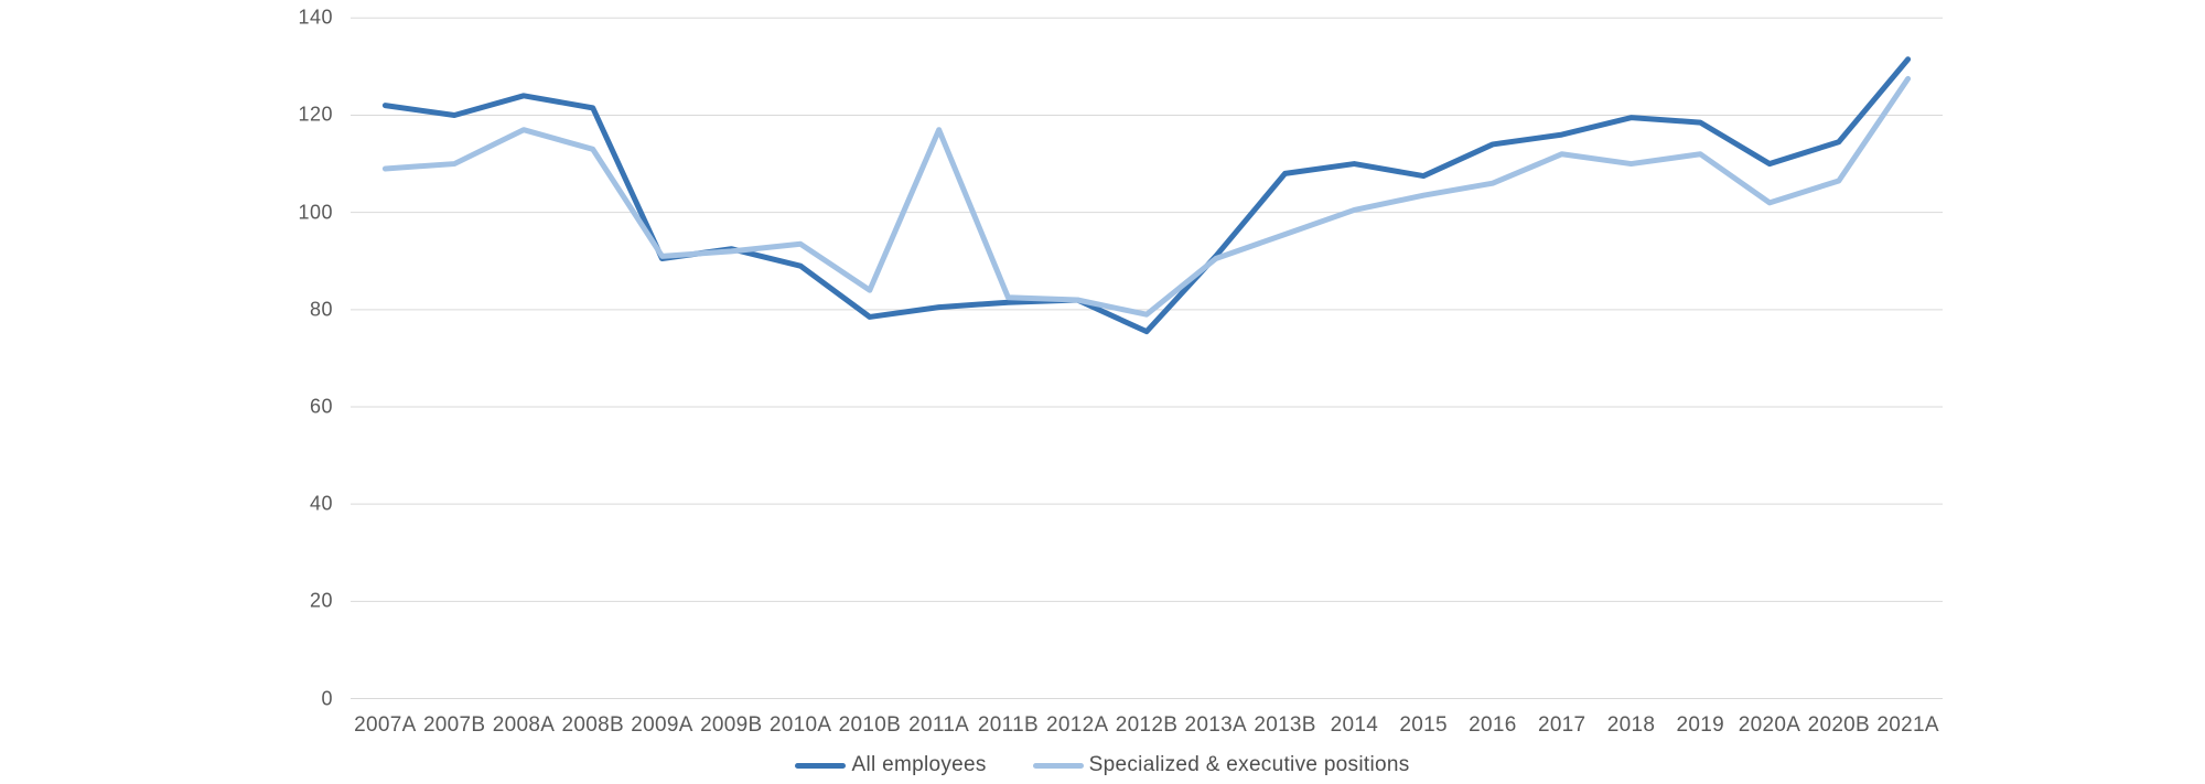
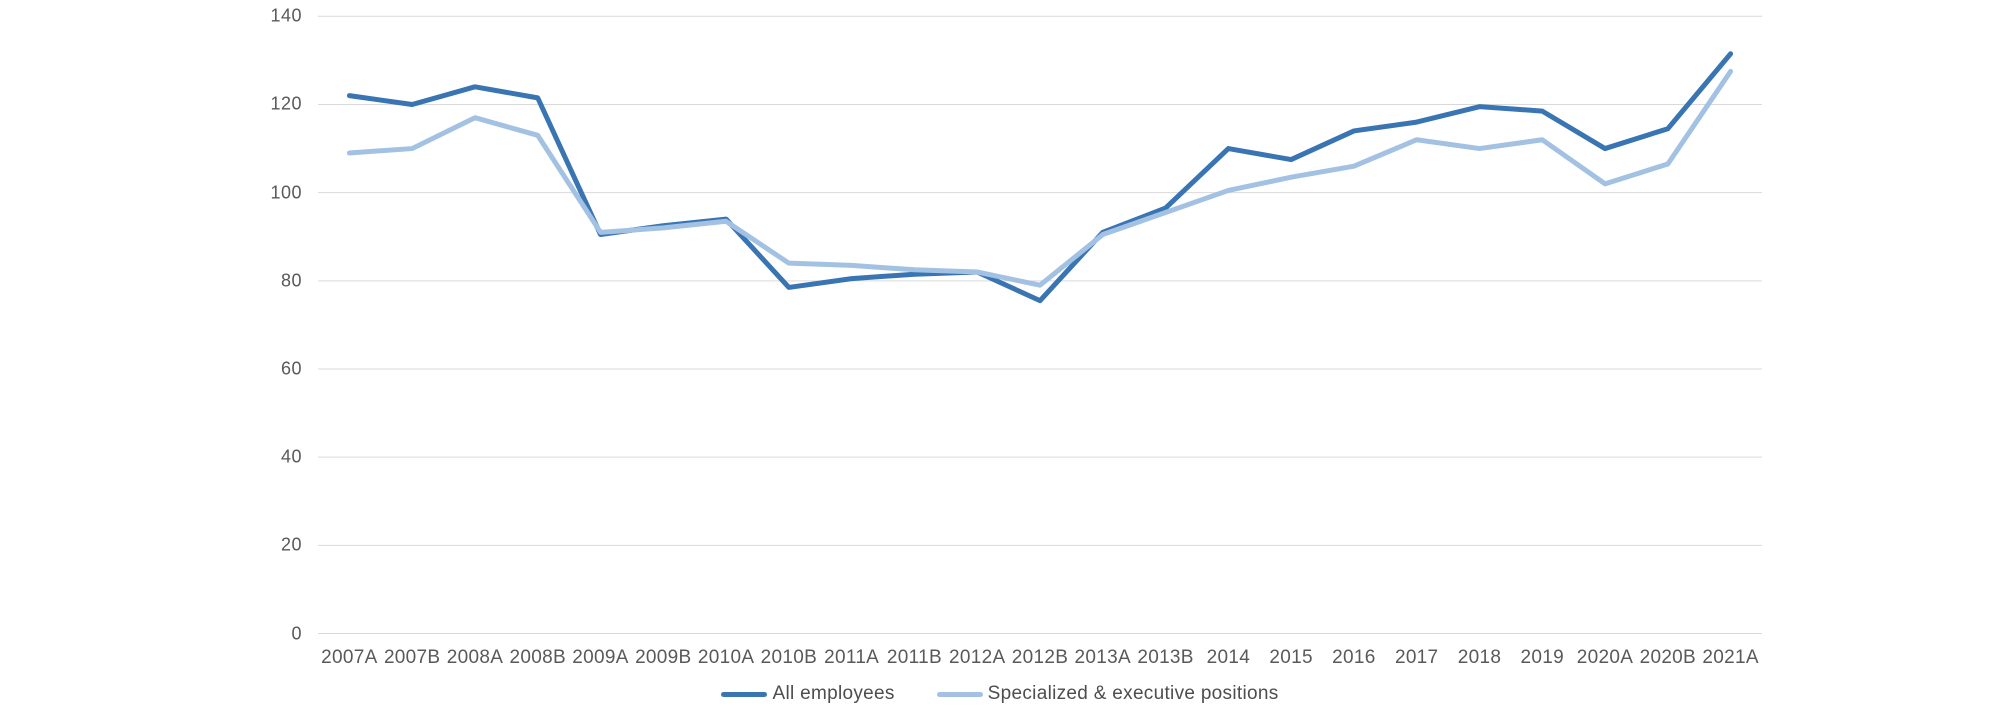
All employees/2010A: 89 -> 94
Specialized & executive positions/2011A: 117 -> 84
All employees/2013B: 108 -> 96
